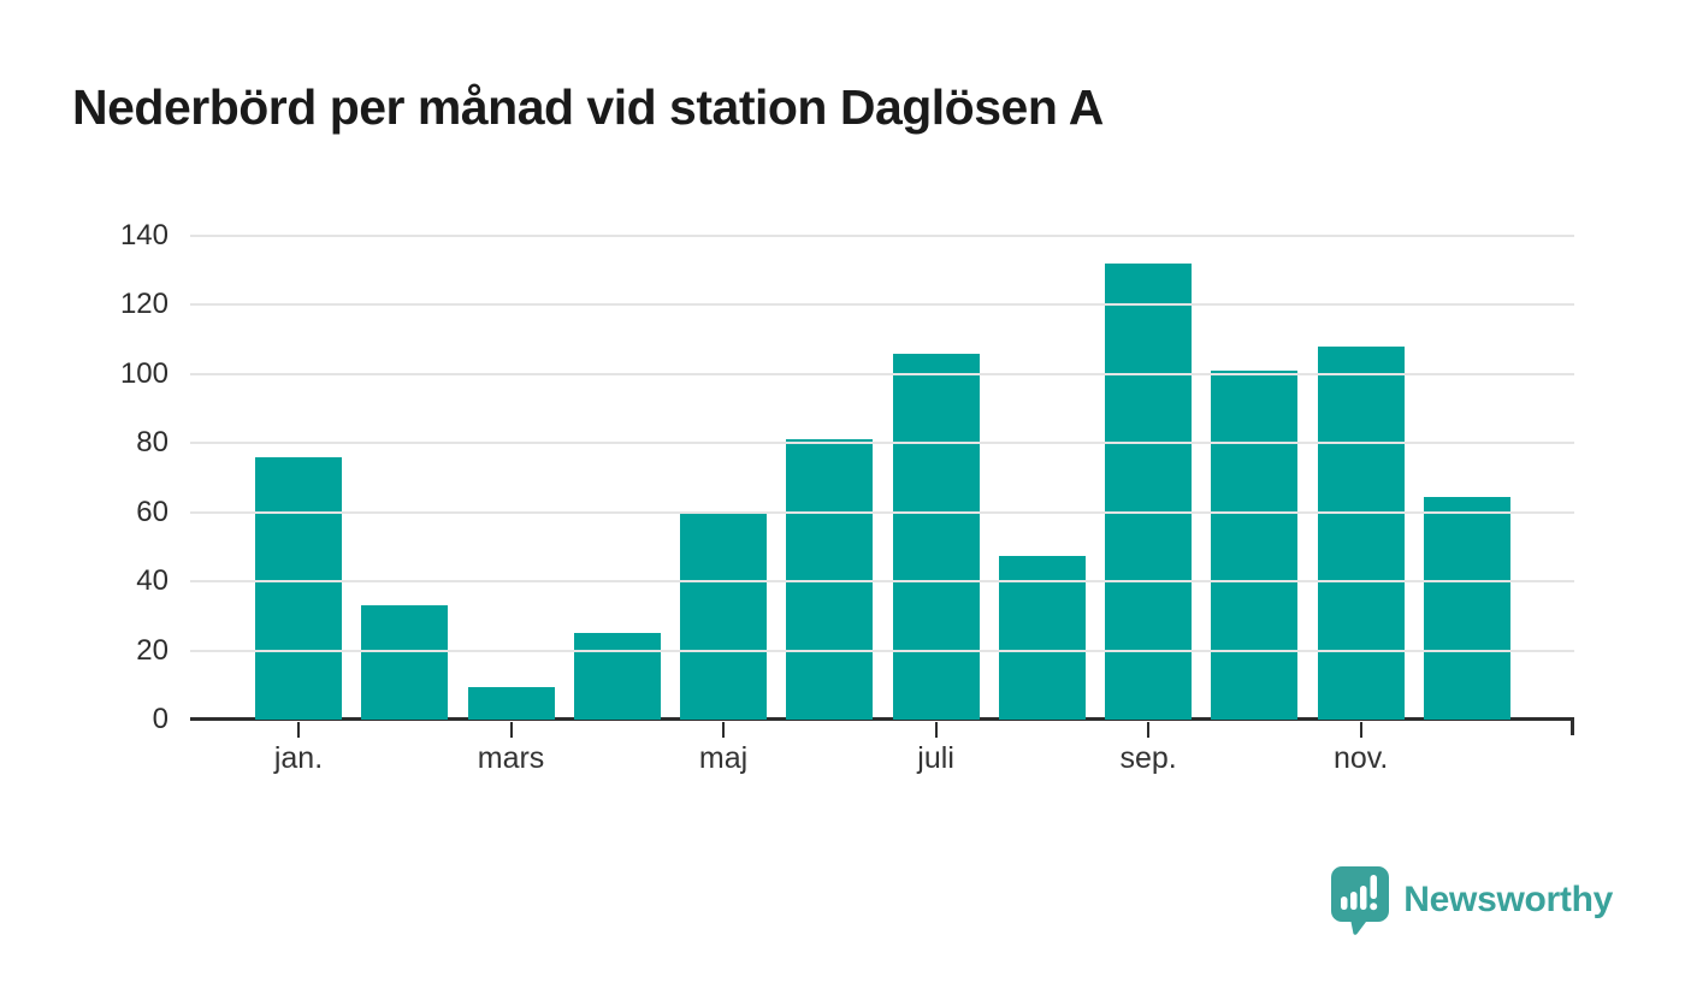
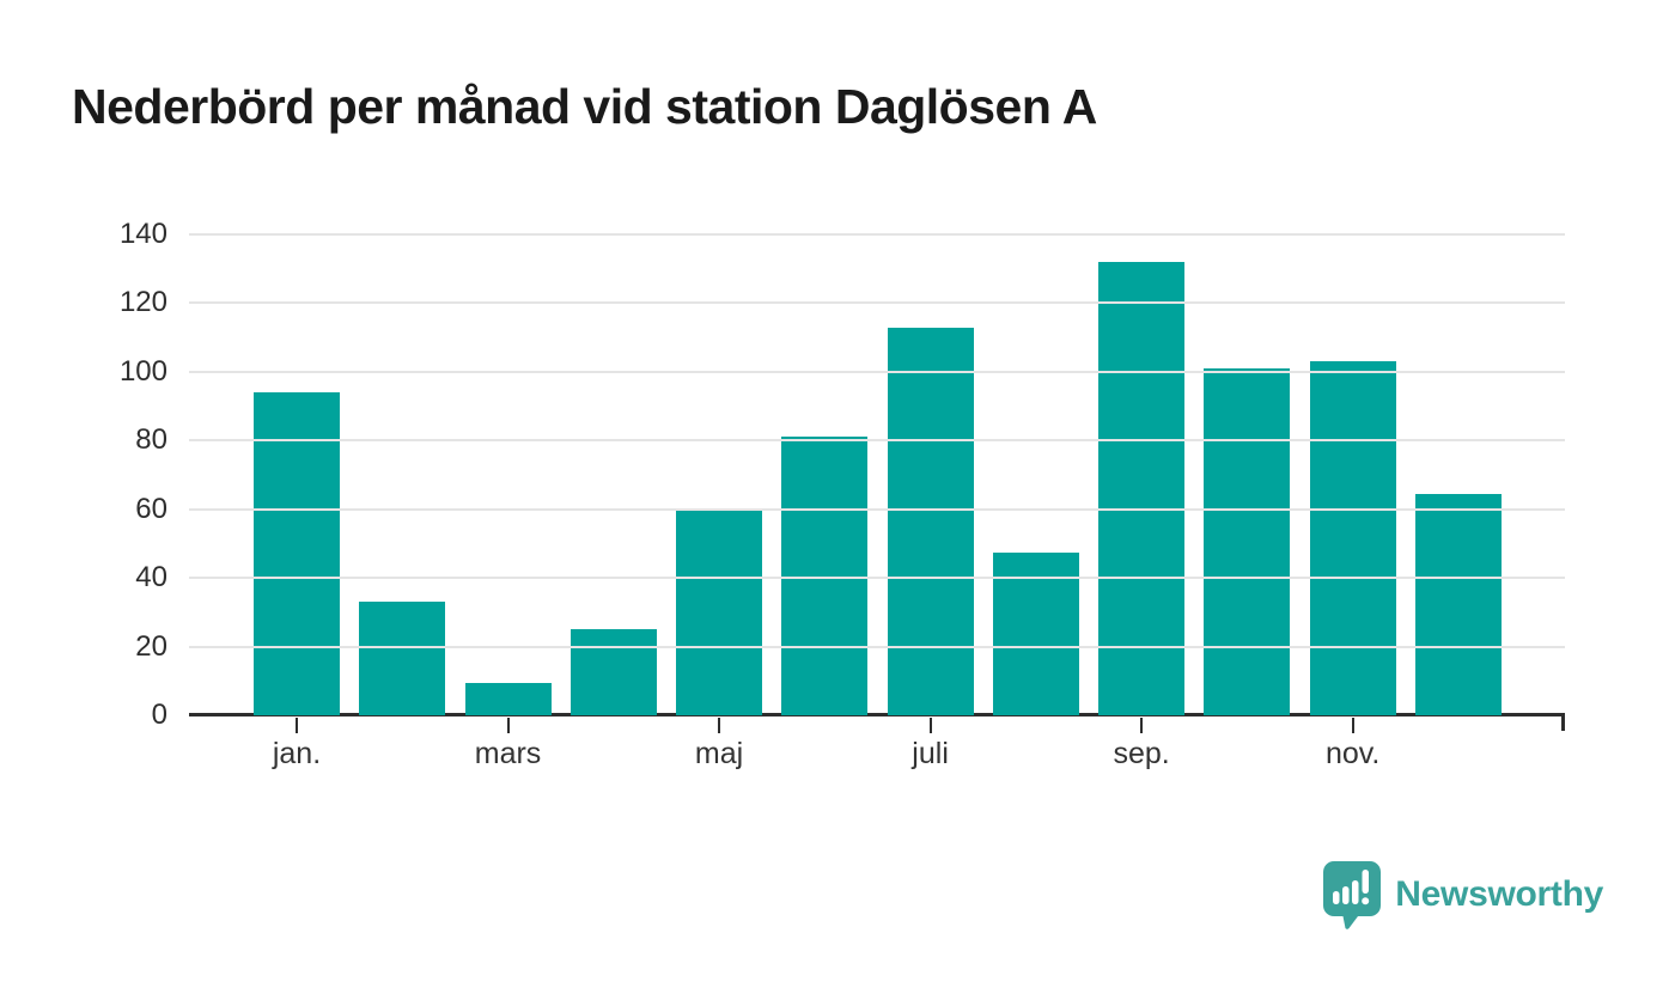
jan.: 76 -> 94
juli: 106 -> 113
nov.: 108 -> 103
